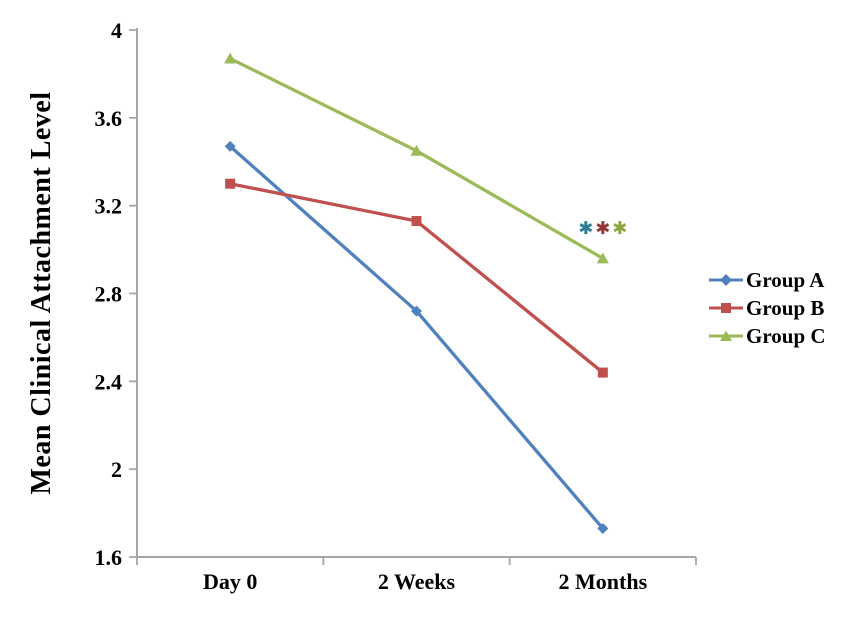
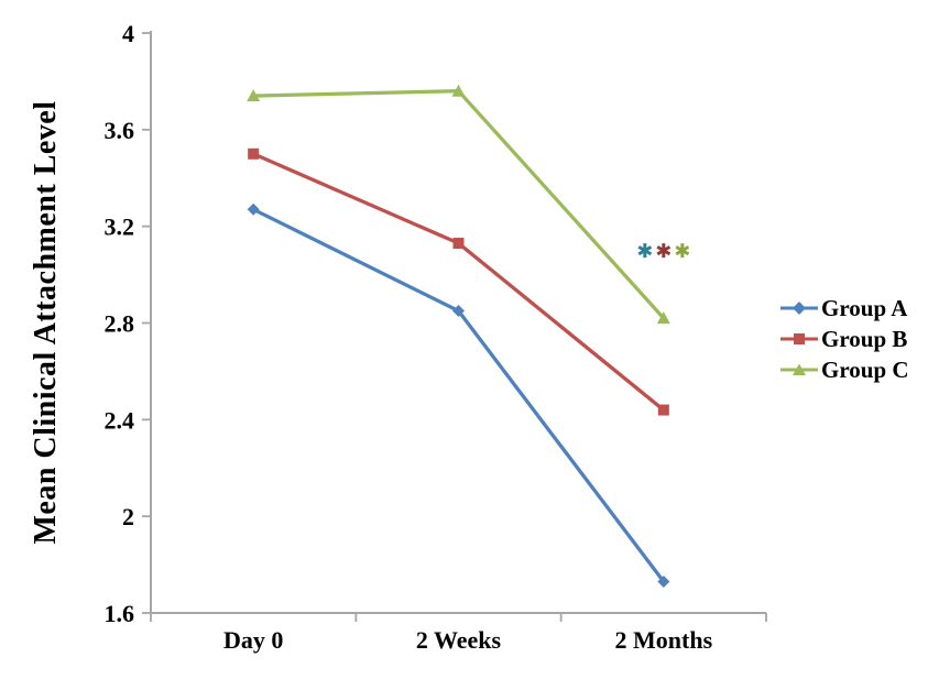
Group A/Day 0: 3.47 -> 3.27
Group B/Day 0: 3.30 -> 3.50
Group C/Day 0: 3.87 -> 3.74
Group A/2 Weeks: 2.72 -> 2.85
Group C/2 Weeks: 3.45 -> 3.76
Group C/2 Months: 2.96 -> 2.82
